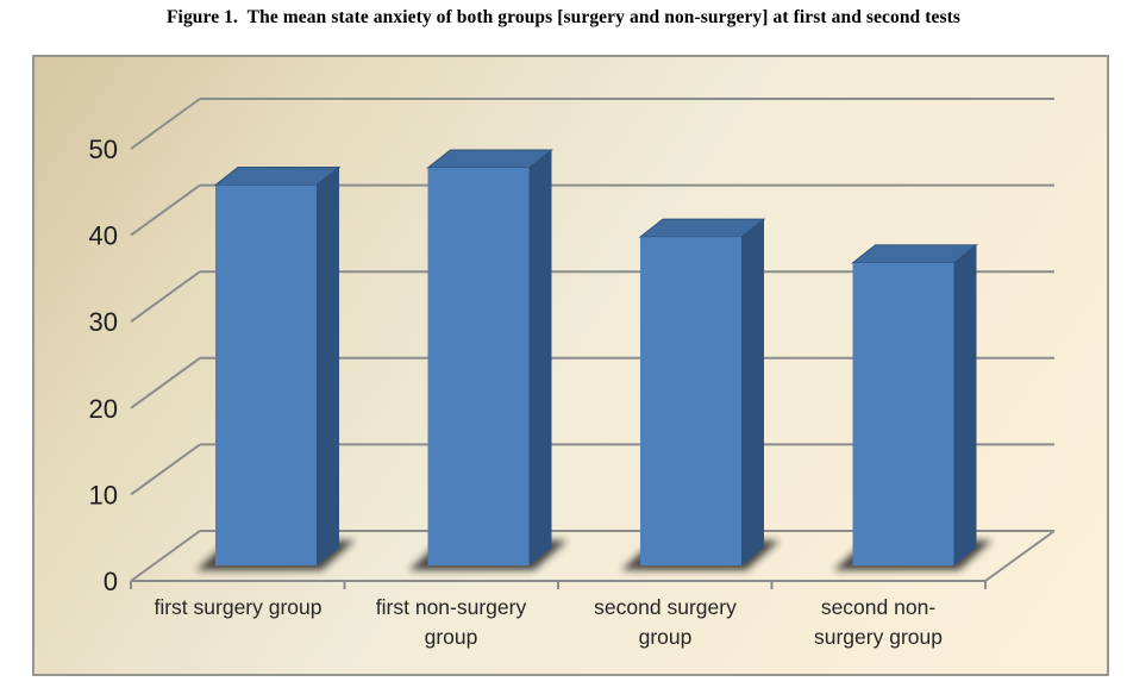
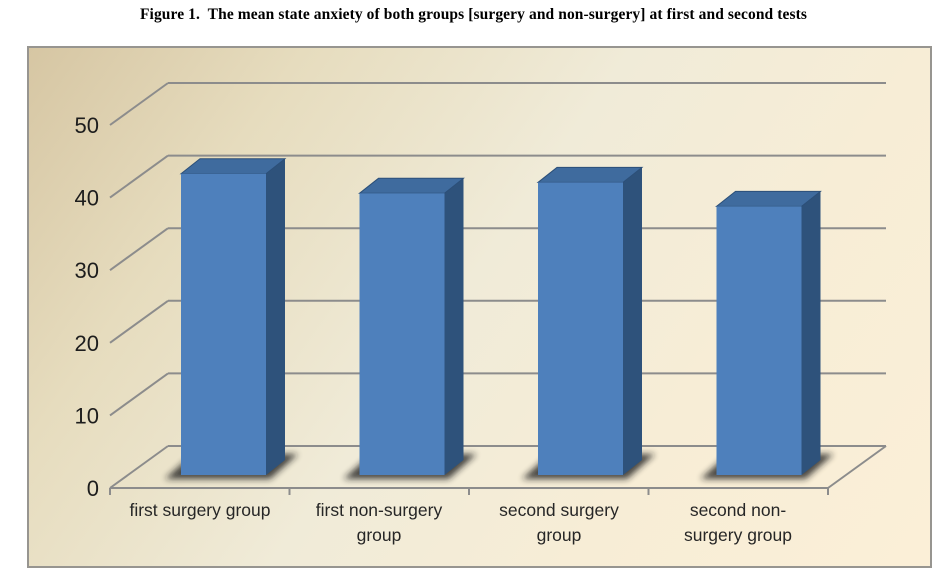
first surgery group: 44 -> 42
first non-surgery group: 46 -> 39
second surgery group: 38 -> 40
second non-surgery group: 35 -> 37
